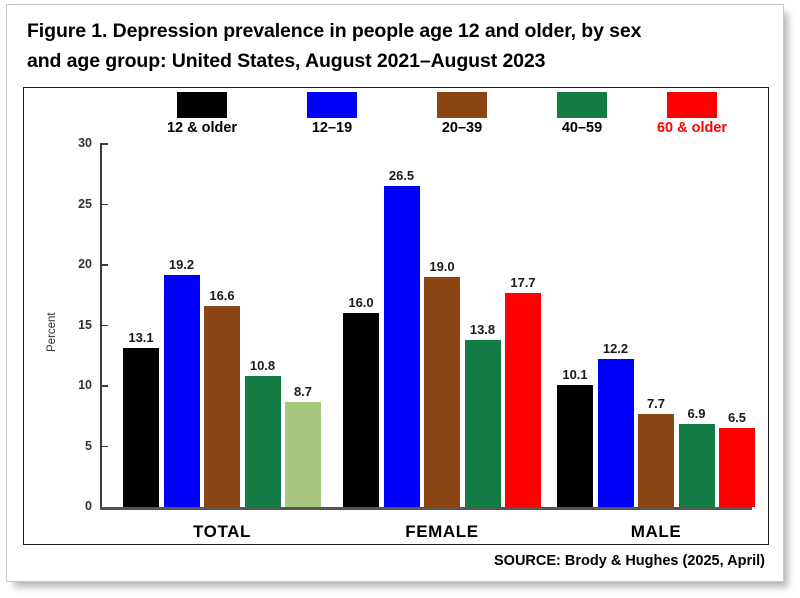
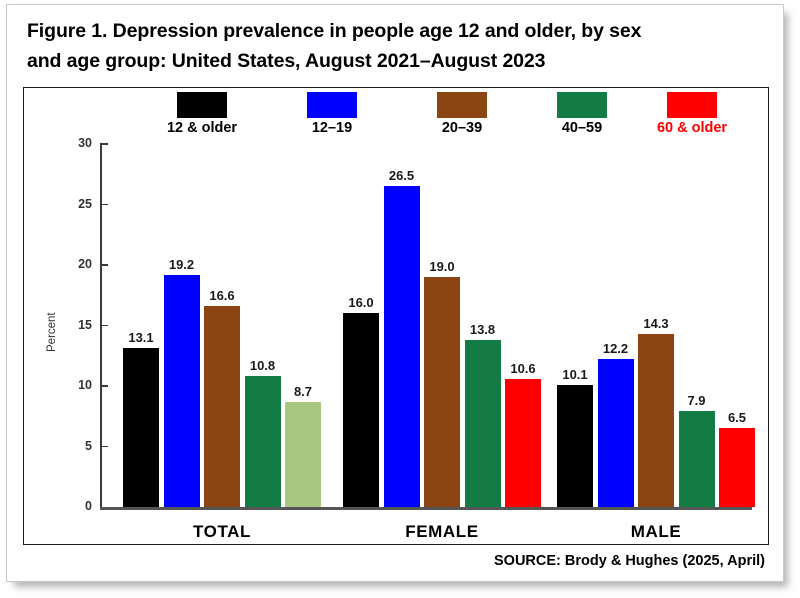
60 & older/FEMALE: 17.7 -> 10.6
20–39/MALE: 7.7 -> 14.3
40–59/MALE: 6.9 -> 7.9
